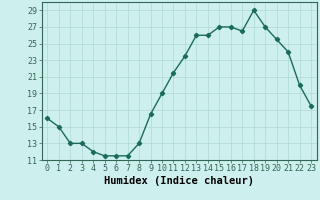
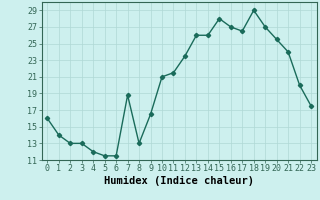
1: 15.0 -> 14.0
7: 11.5 -> 18.8
10: 19.0 -> 21.0
15: 27.0 -> 28.0
